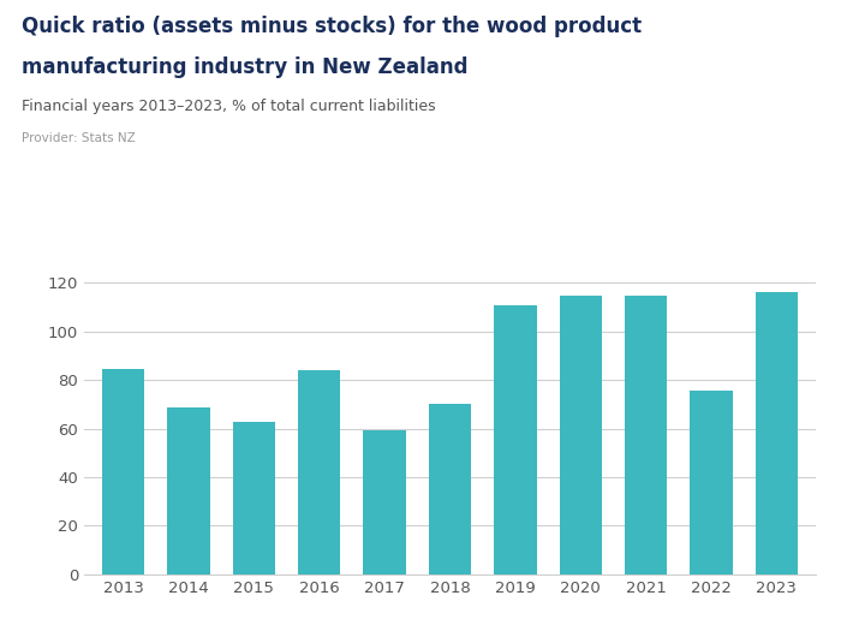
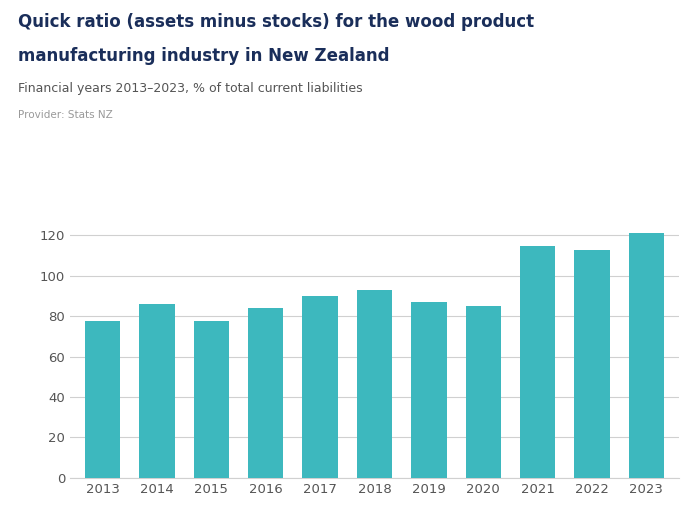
2013: 84.5 -> 77.5
2014: 68.5 -> 86.0
2015: 63.0 -> 77.5
2017: 59.5 -> 90.0
2018: 70.0 -> 93.0
2019: 111.0 -> 87.0
2020: 115.0 -> 85.0
2022: 75.5 -> 113.0
2023: 116.5 -> 121.0
